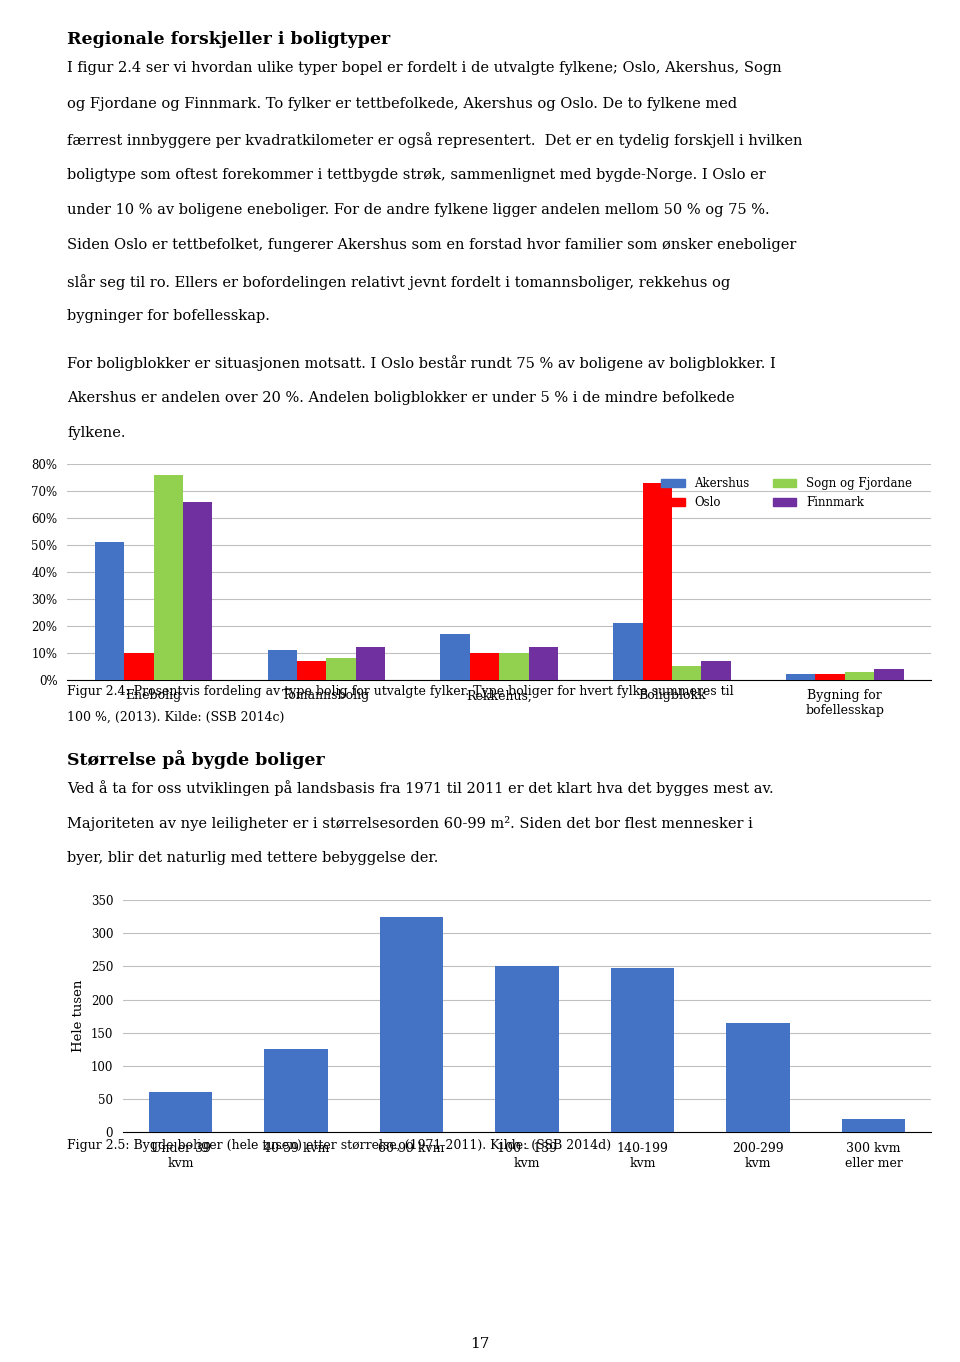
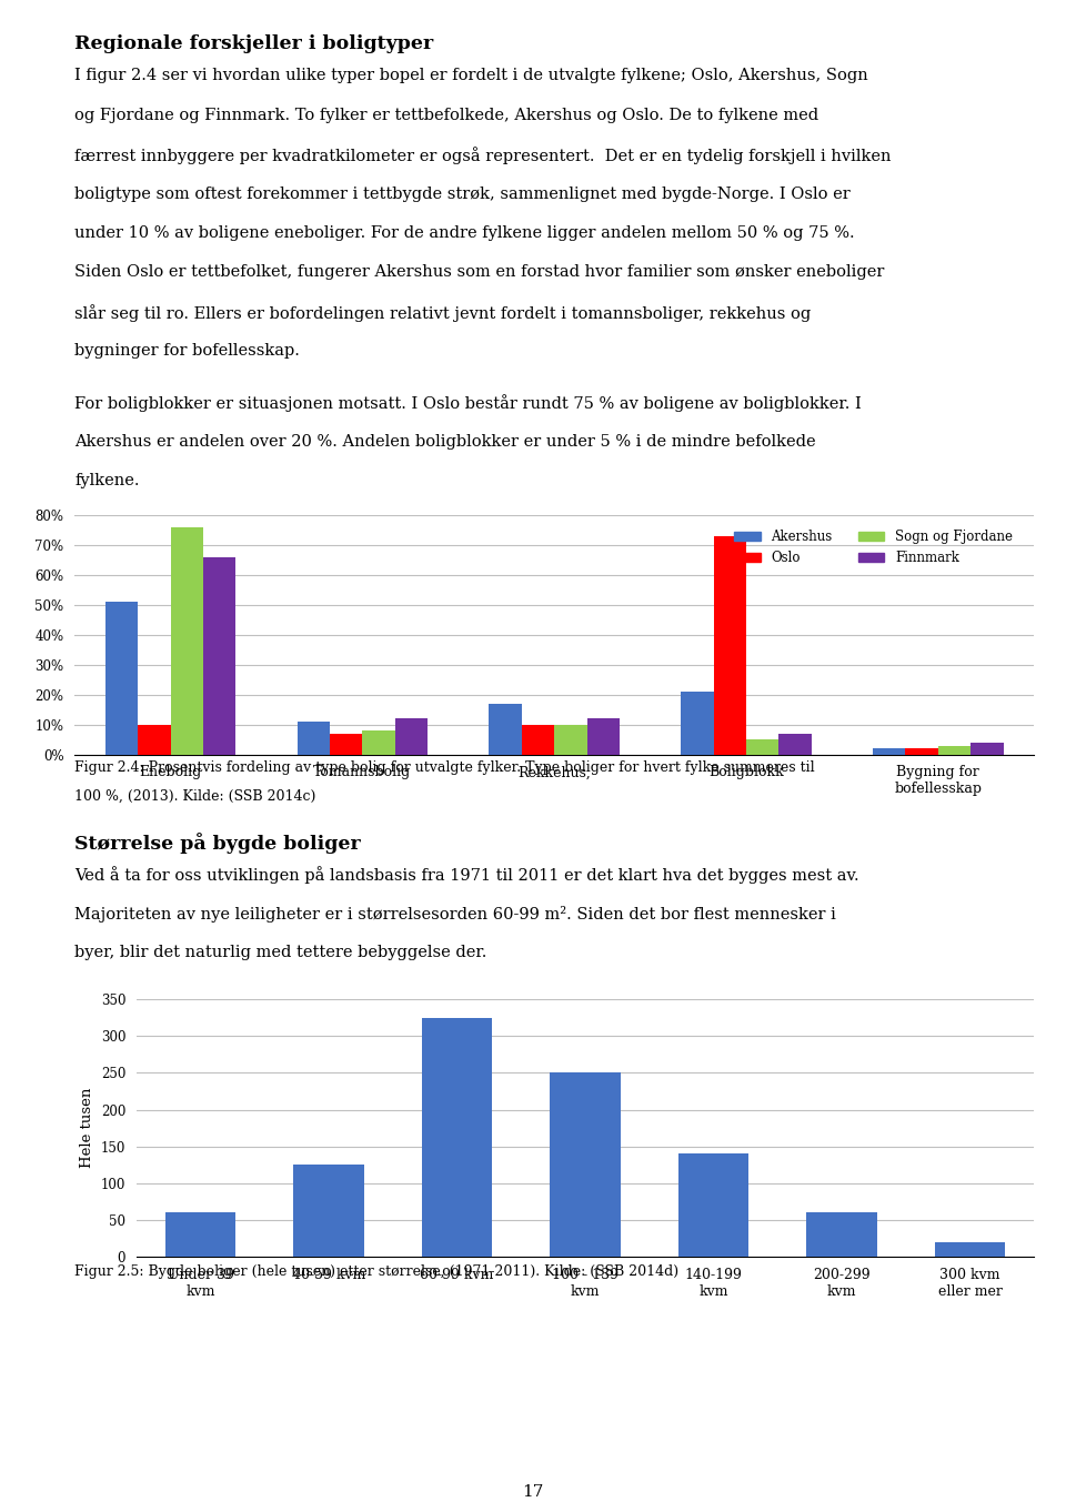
140-199 kvm: 248 -> 140
200-299 kvm: 165 -> 60
